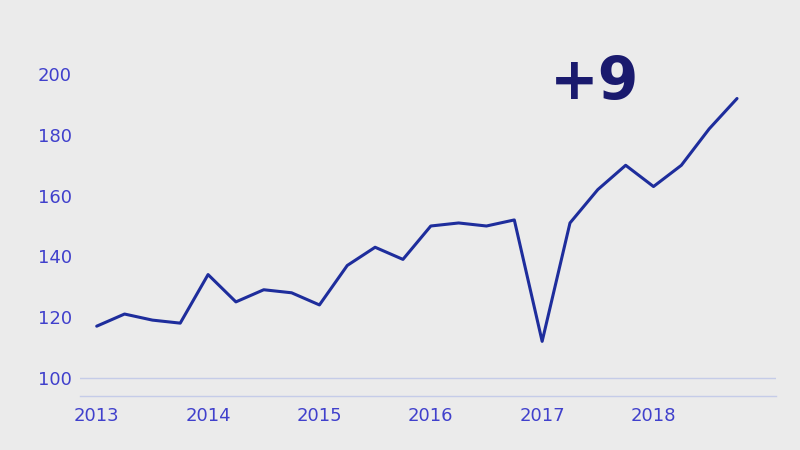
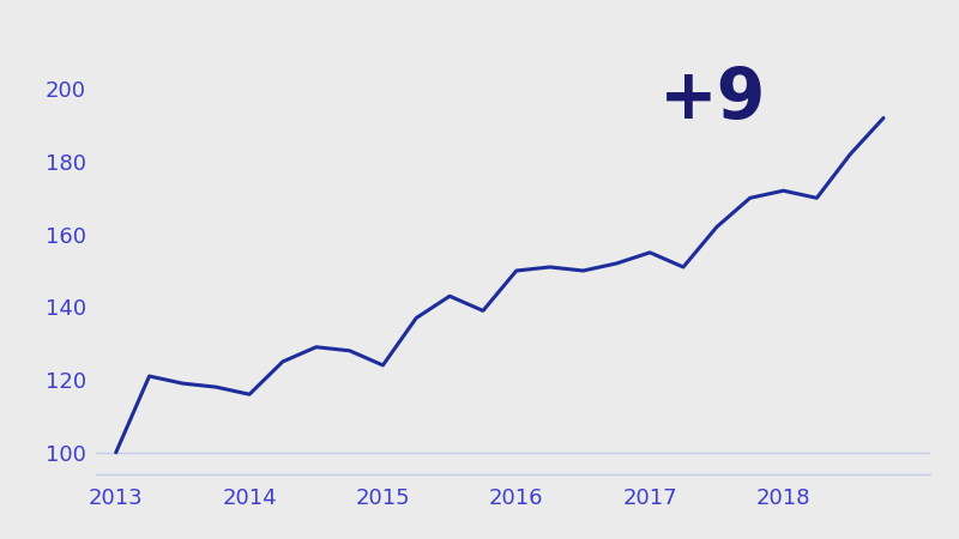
2013: 117 -> 100
2014: 134 -> 116
2017: 112 -> 155
2018: 163 -> 172
